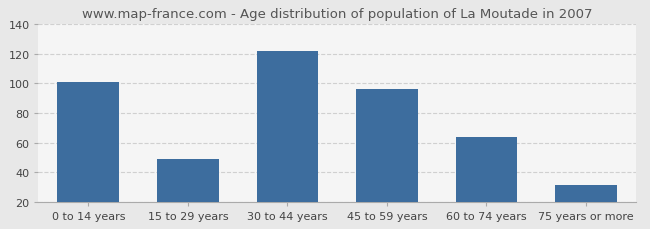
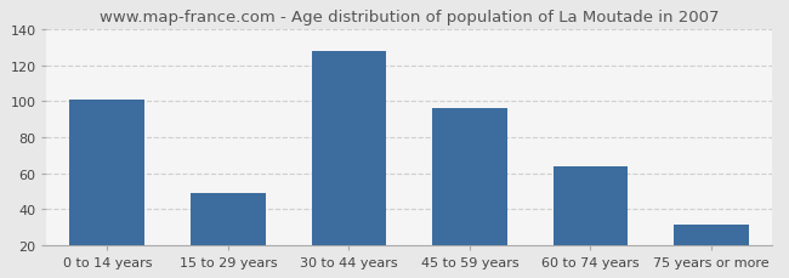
30 to 44 years: 122 -> 128
